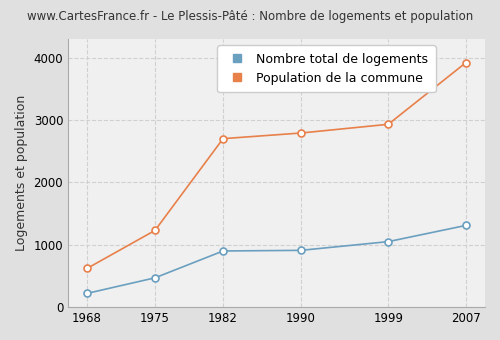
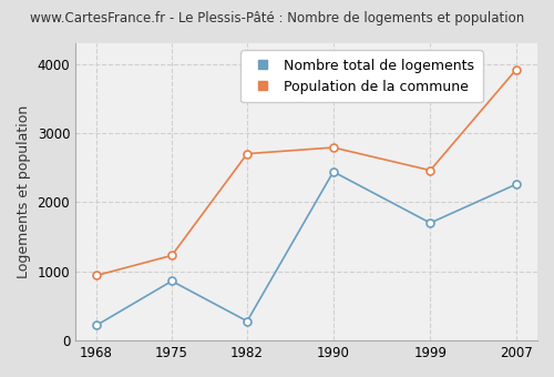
Population de la commune/1968: 620 -> 940
Nombre total de logements/1975: 470 -> 860
Nombre total de logements/1982: 900 -> 280
Nombre total de logements/1990: 910 -> 2440
Nombre total de logements/1999: 1050 -> 1700
Population de la commune/1999: 2930 -> 2460
Nombre total de logements/2007: 1310 -> 2260
